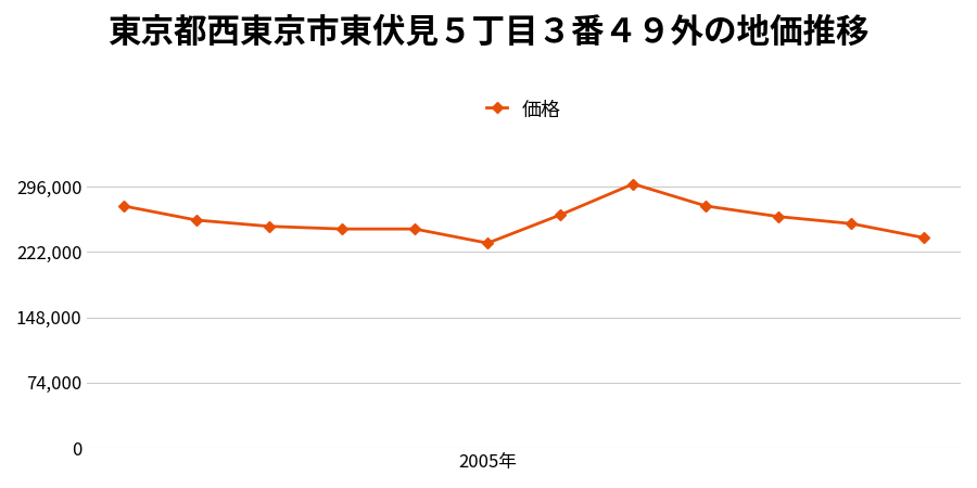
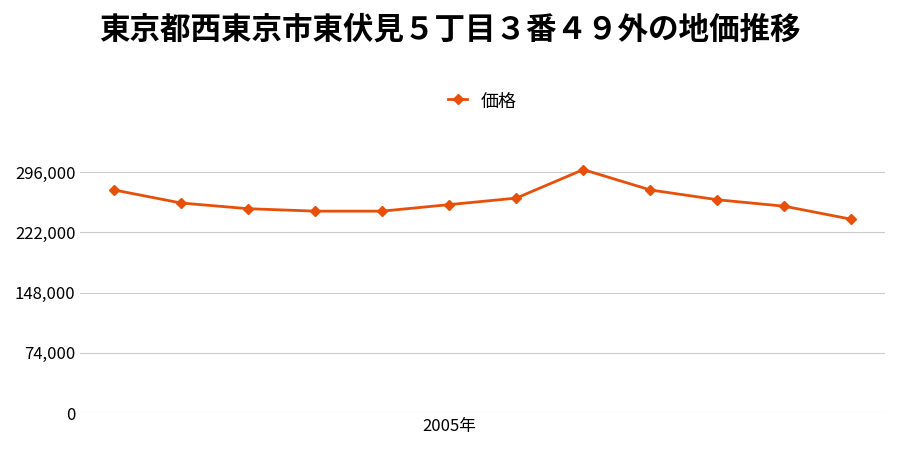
2005年: 232,000 -> 256,000
